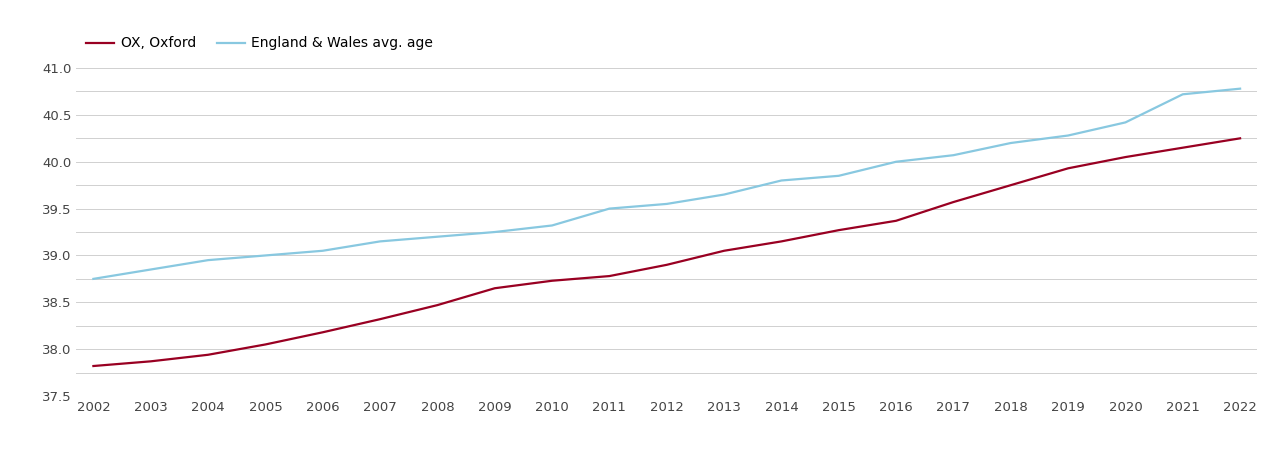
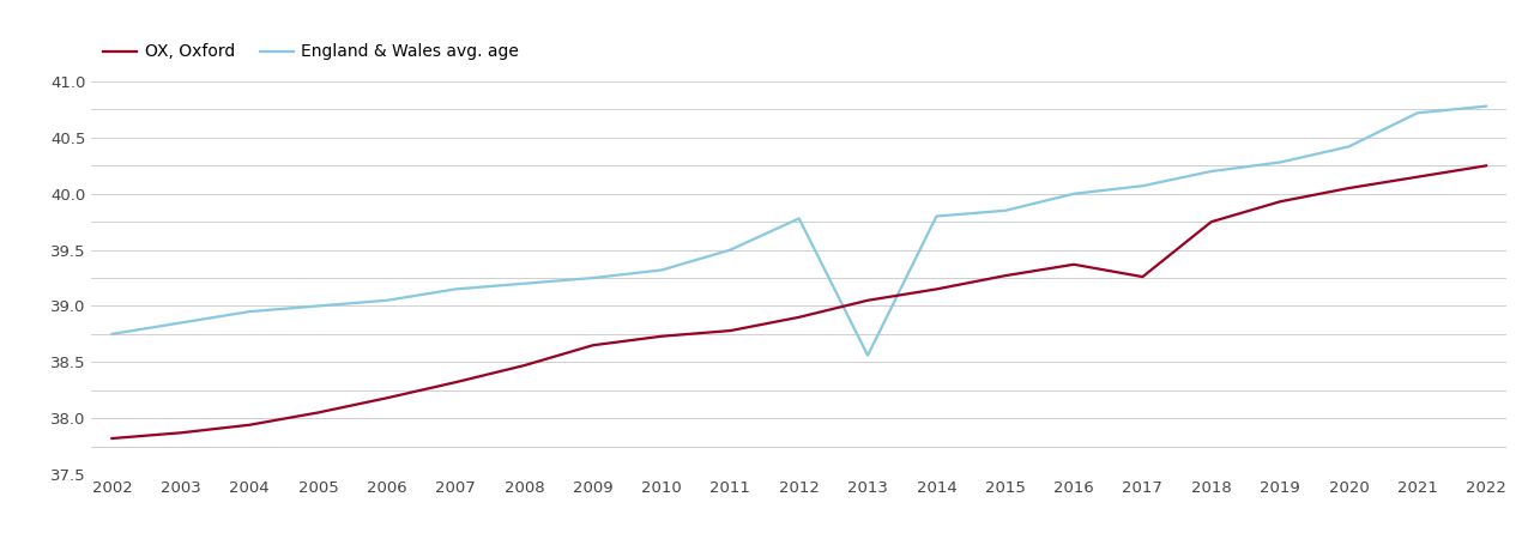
England & Wales avg. age/2012: 39.55 -> 39.78
England & Wales avg. age/2013: 39.65 -> 38.56
OX, Oxford/2017: 39.57 -> 39.26
